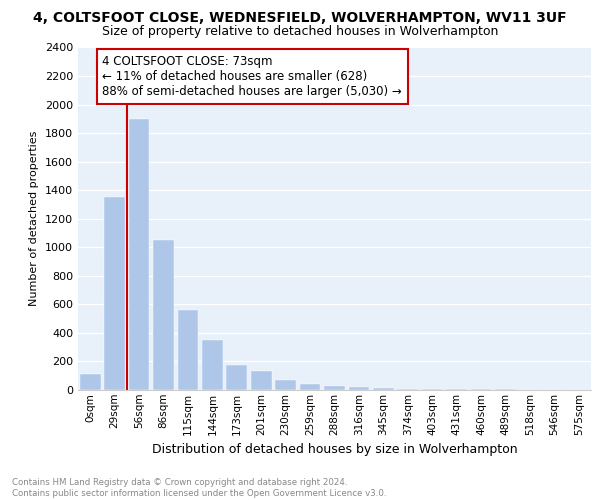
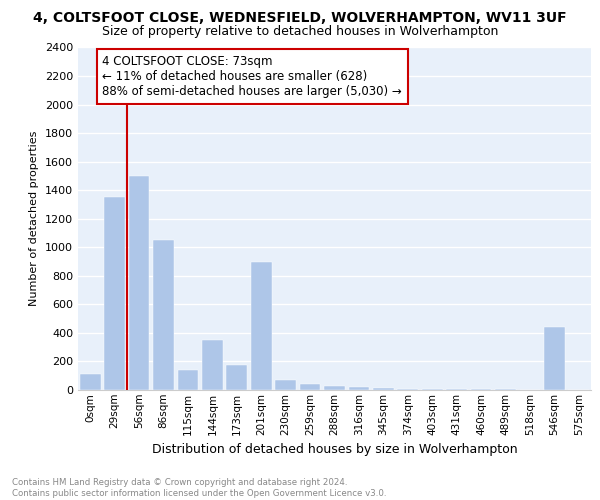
56sqm: 1900 -> 1500
115sqm: 560 -> 140
201sqm: 130 -> 900
546sqm: 0 -> 440
